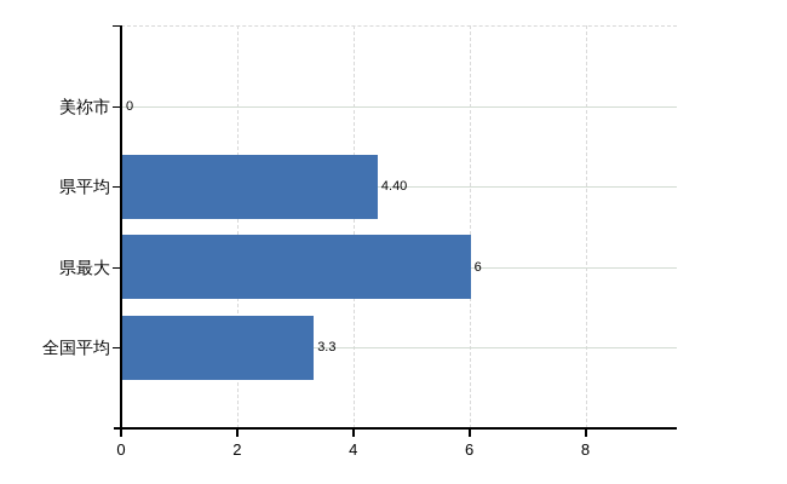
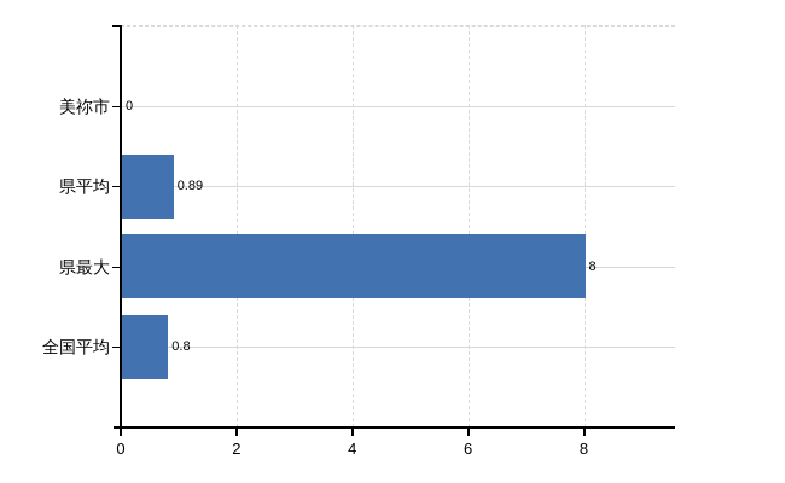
県平均: 4.40 -> 0.89
県最大: 6 -> 8
全国平均: 3.3 -> 0.8
